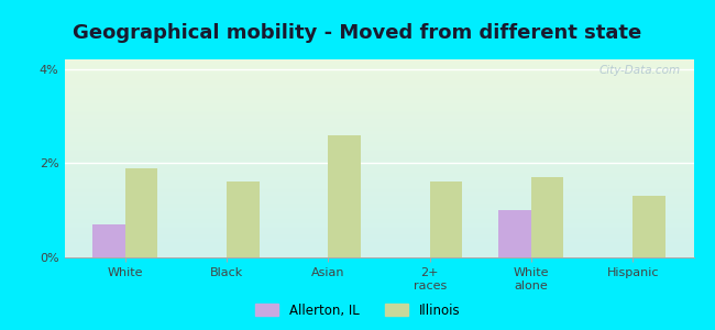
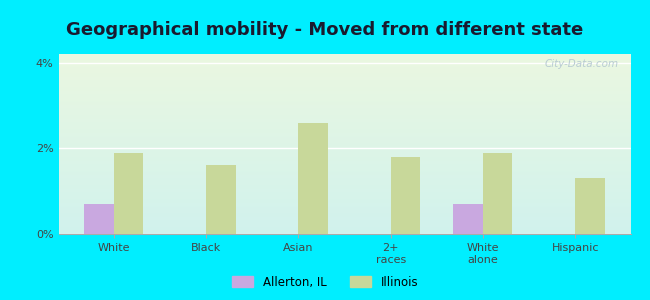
Illinois/2+ races: 1.6% -> 1.8%
Allerton, IL/White alone: 1.0% -> 0.7%
Illinois/White alone: 1.7% -> 1.9%
